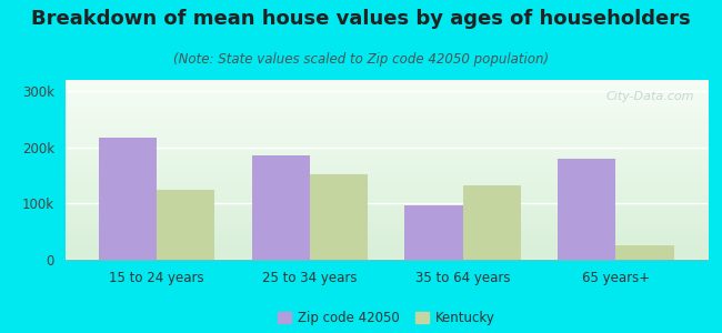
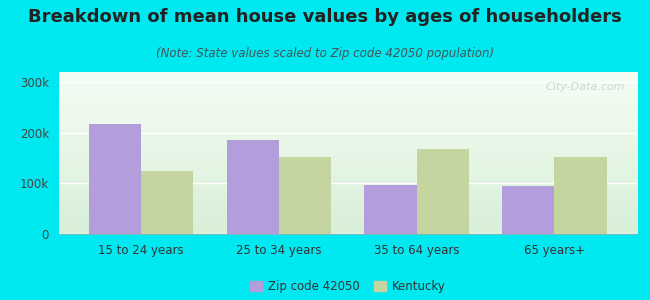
Kentucky/35 to 64 years: 132k -> 168k
Zip code 42050/65 years+: 180k -> 95k
Kentucky/65 years+: 26k -> 152k
